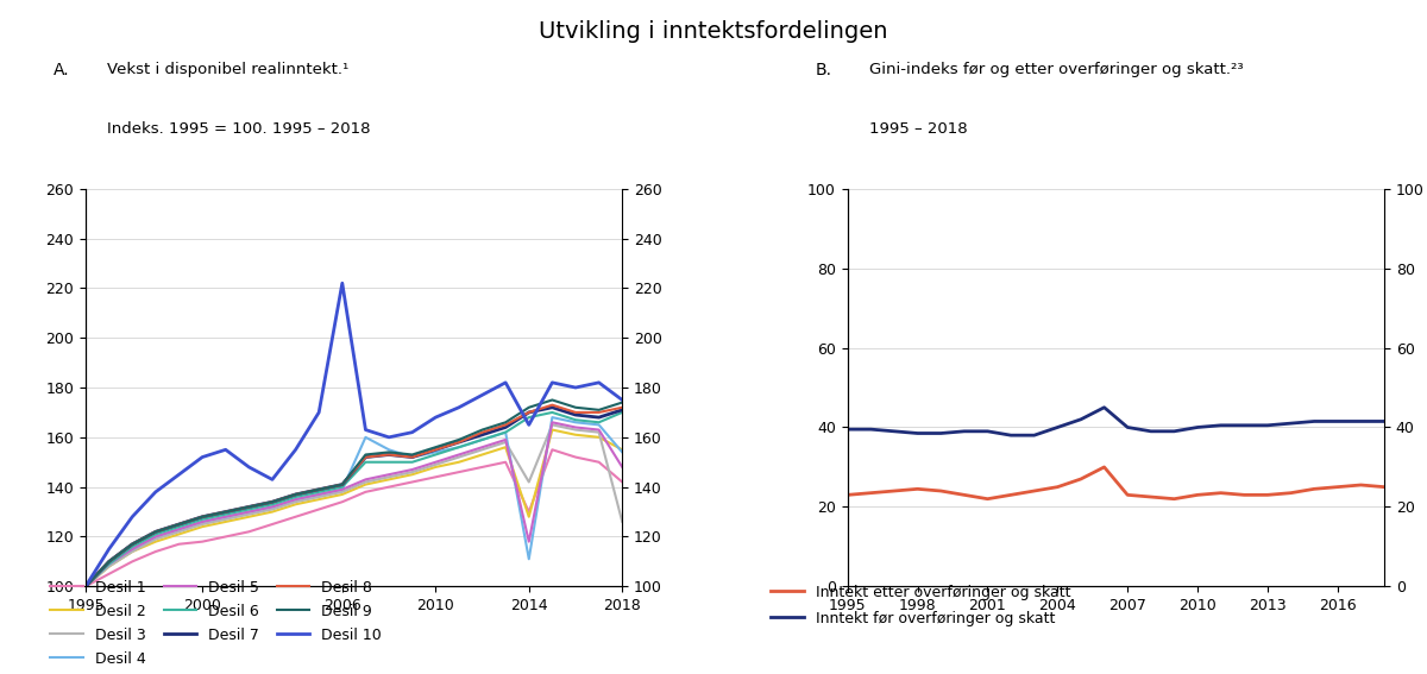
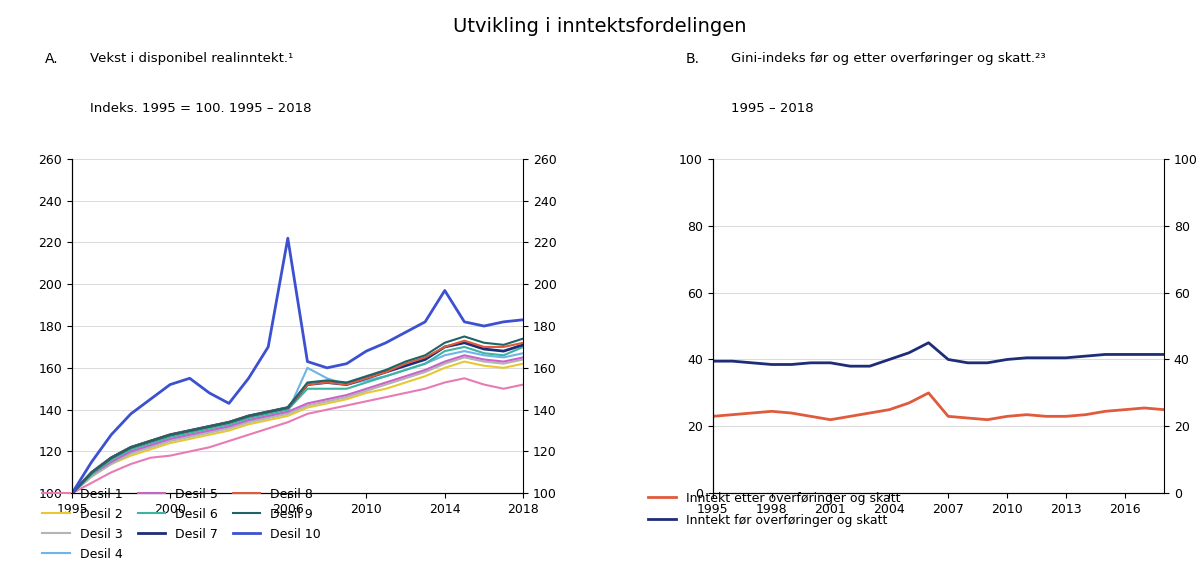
Desil 1/2014: 130 -> 153
Desil 2/2014: 128 -> 160
Desil 3/2014: 142 -> 162
Desil 4/2014: 111 -> 166
Desil 5/2014: 118 -> 163
Desil 10/2014: 165 -> 197
Desil 1/2018: 142 -> 152
Desil 2/2018: 155 -> 162
Desil 3/2018: 126 -> 164
Desil 4/2018: 154 -> 167
Desil 5/2018: 148 -> 165
Desil 10/2018: 175 -> 183
